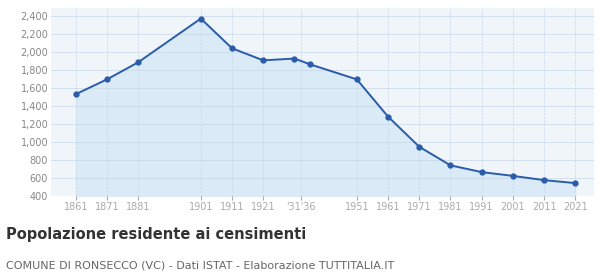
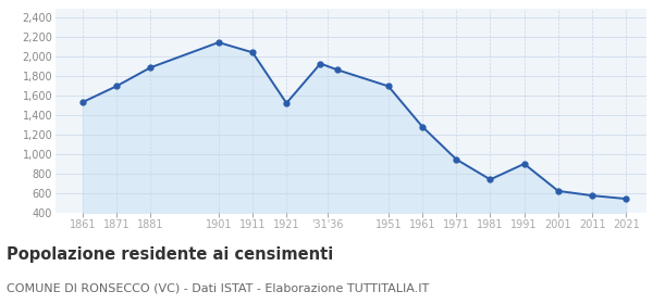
1901: 2,370 -> 2,140
1921: 1,900 -> 1,520
1991: 660 -> 900
